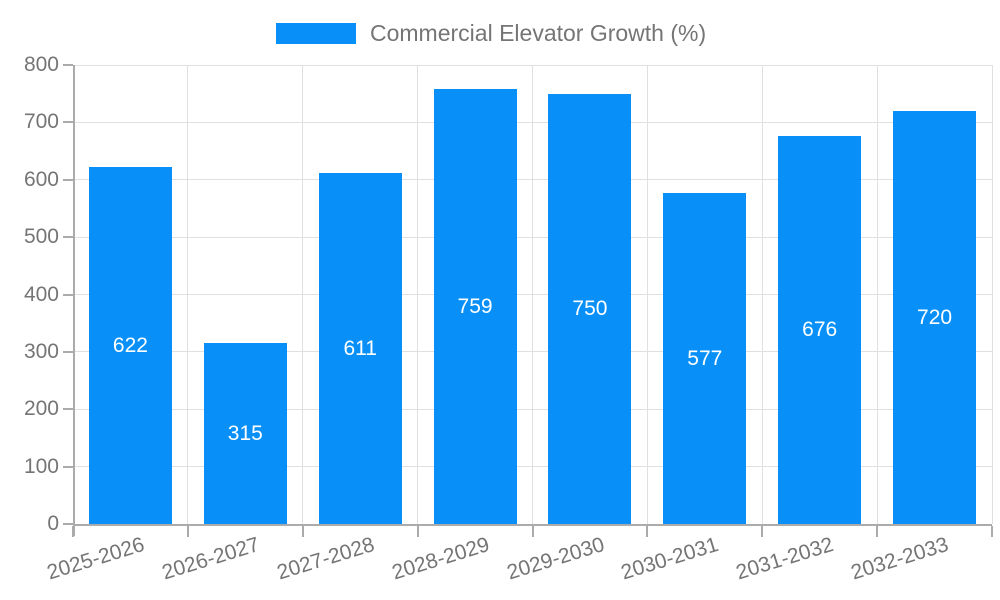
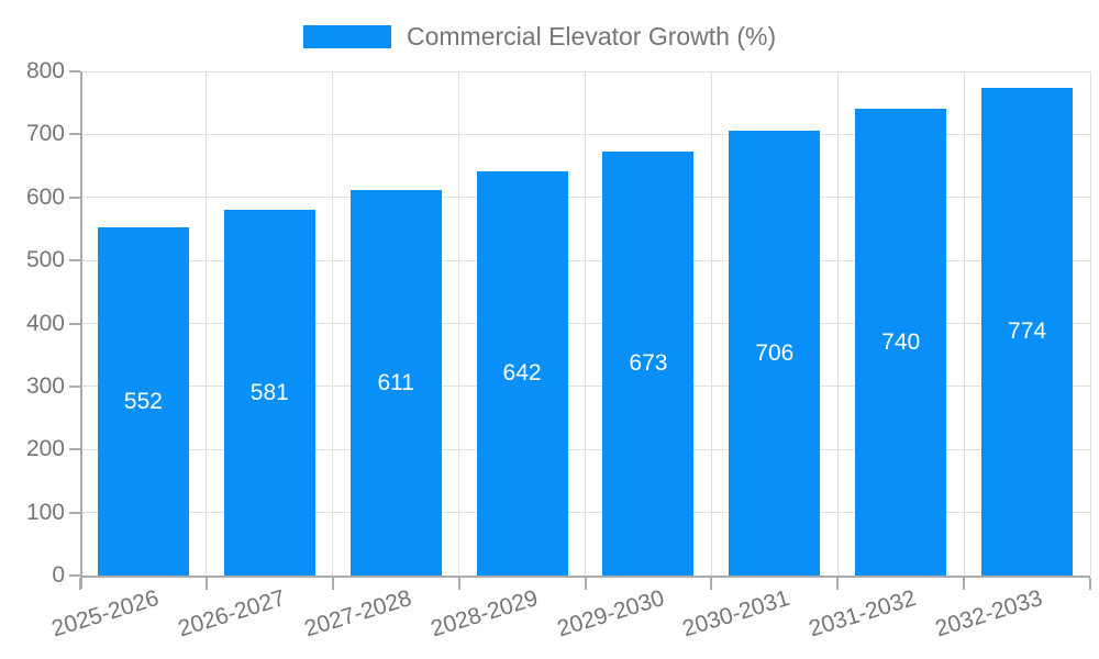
2025-2026: 622 -> 552
2026-2027: 315 -> 581
2028-2029: 759 -> 642
2029-2030: 750 -> 673
2030-2031: 577 -> 706
2031-2032: 676 -> 740
2032-2033: 720 -> 774
